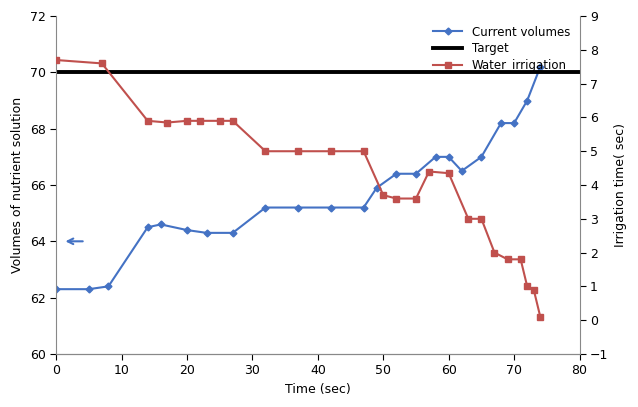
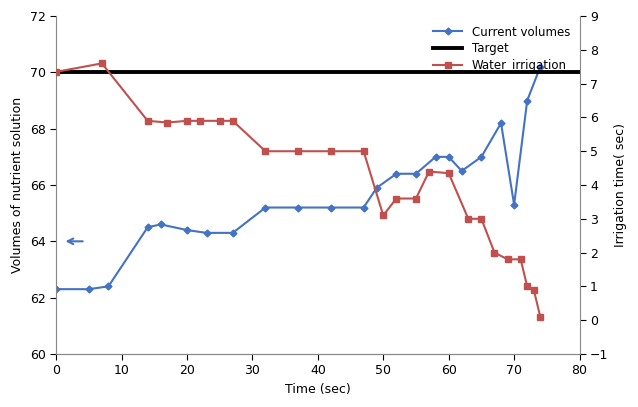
Water_irrigation/0: 7.70 -> 7.35
Water_irrigation/50: 3.70 -> 3.10
Current volumes/70: 68.2 -> 65.3
